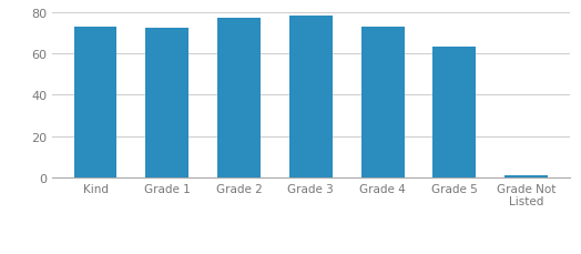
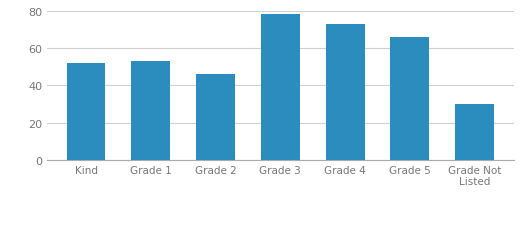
Kind: 73 -> 52
Grade 1: 72 -> 53
Grade 2: 77 -> 46
Grade 5: 63 -> 66
Grade Not Listed: 1 -> 30
